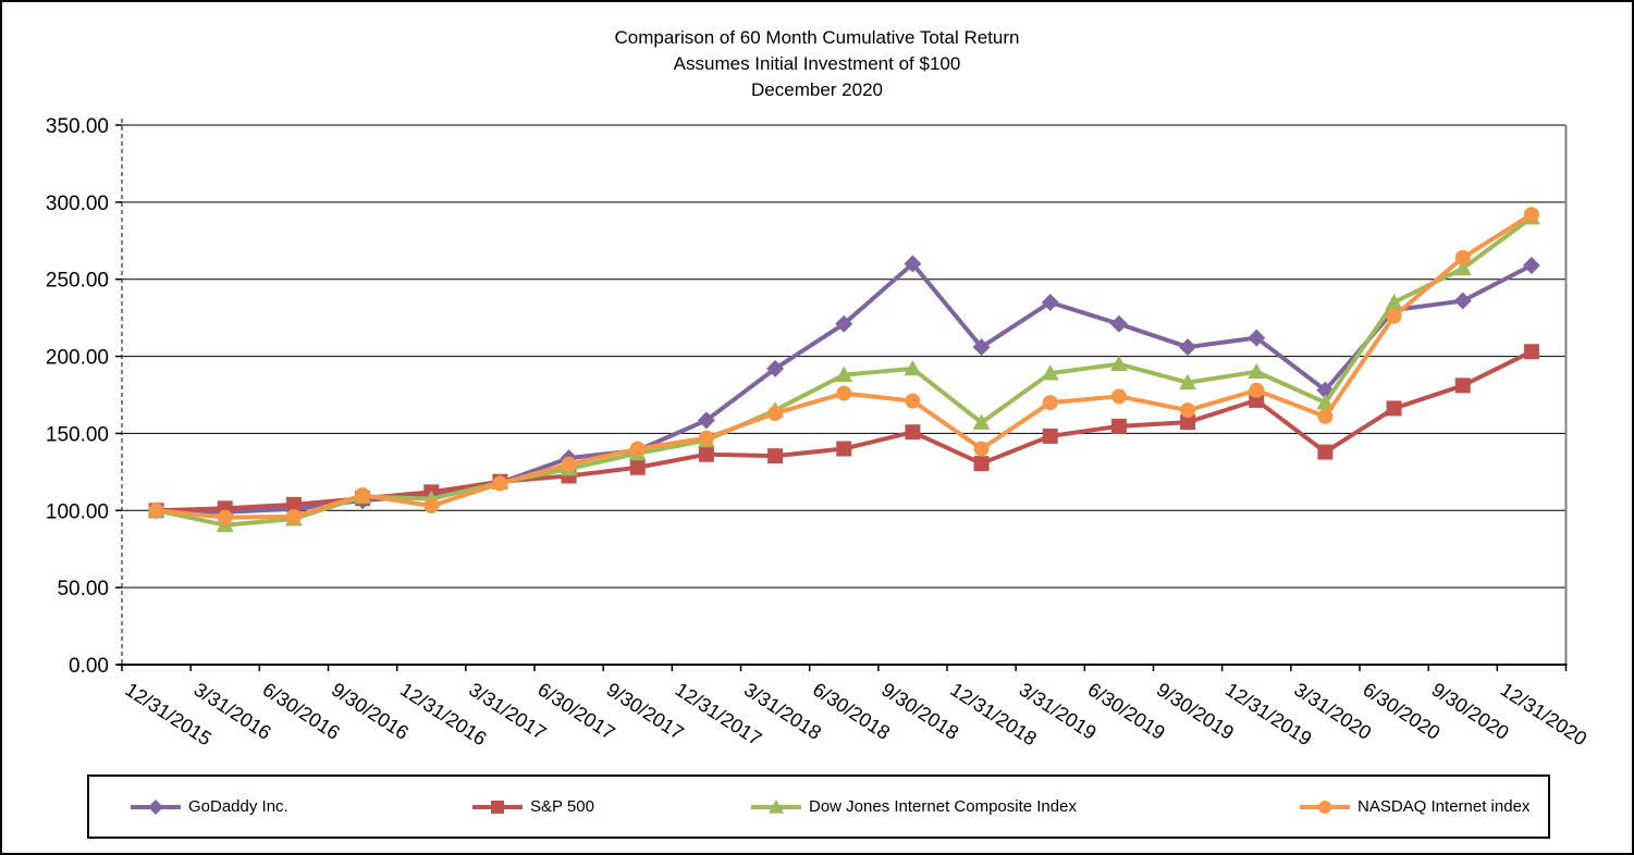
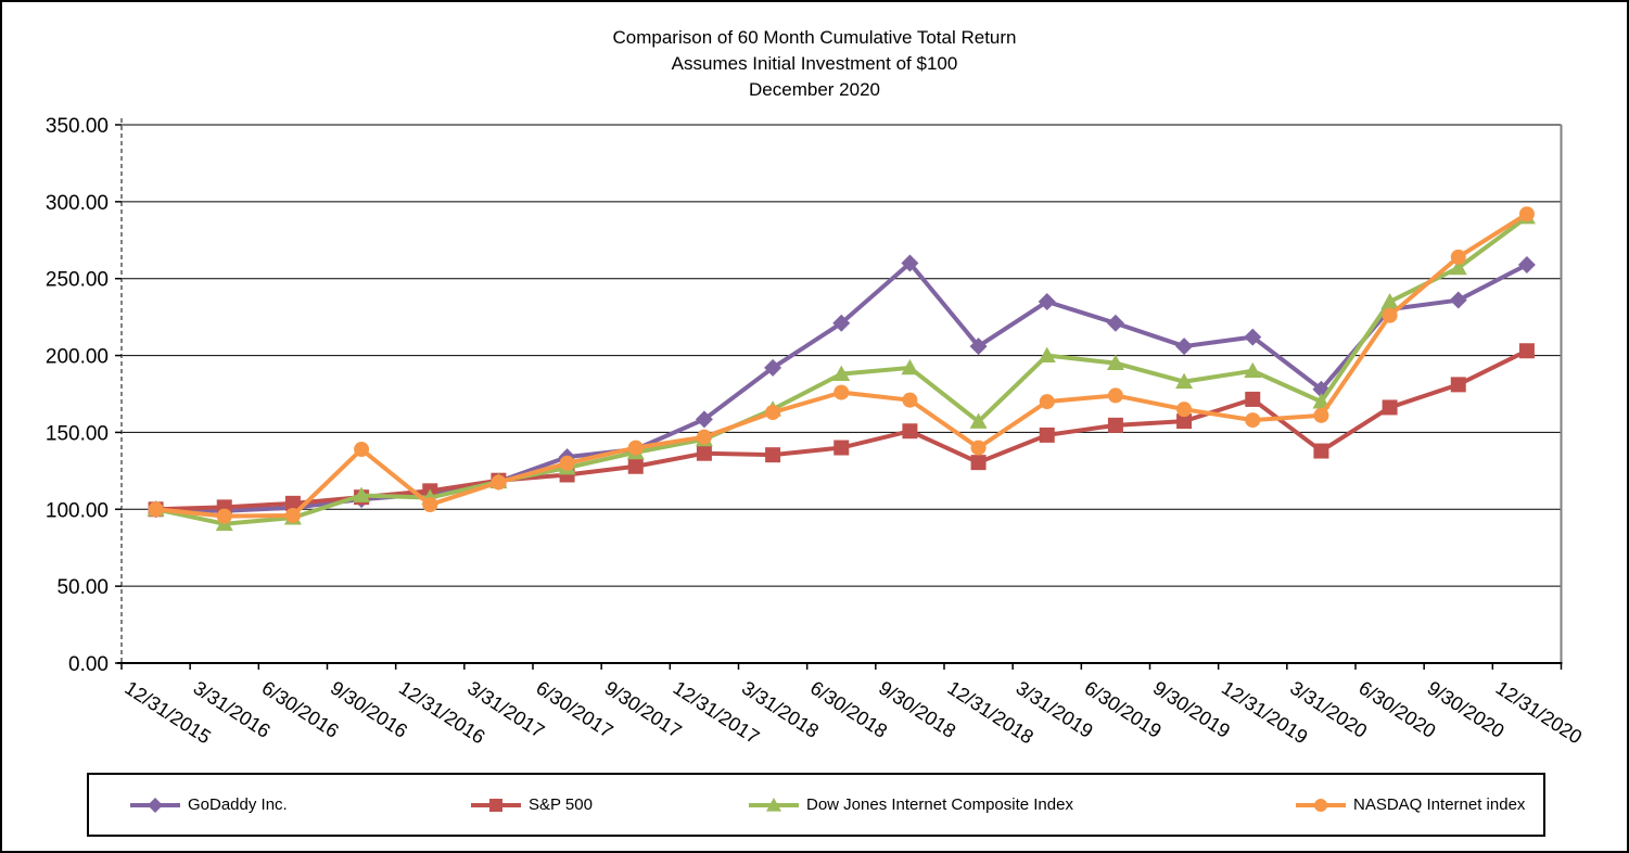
NASDAQ Internet index/9/30/2016: 110 -> 139
Dow Jones Internet Composite Index/3/31/2019: 189 -> 200
NASDAQ Internet index/12/31/2019: 178 -> 158
